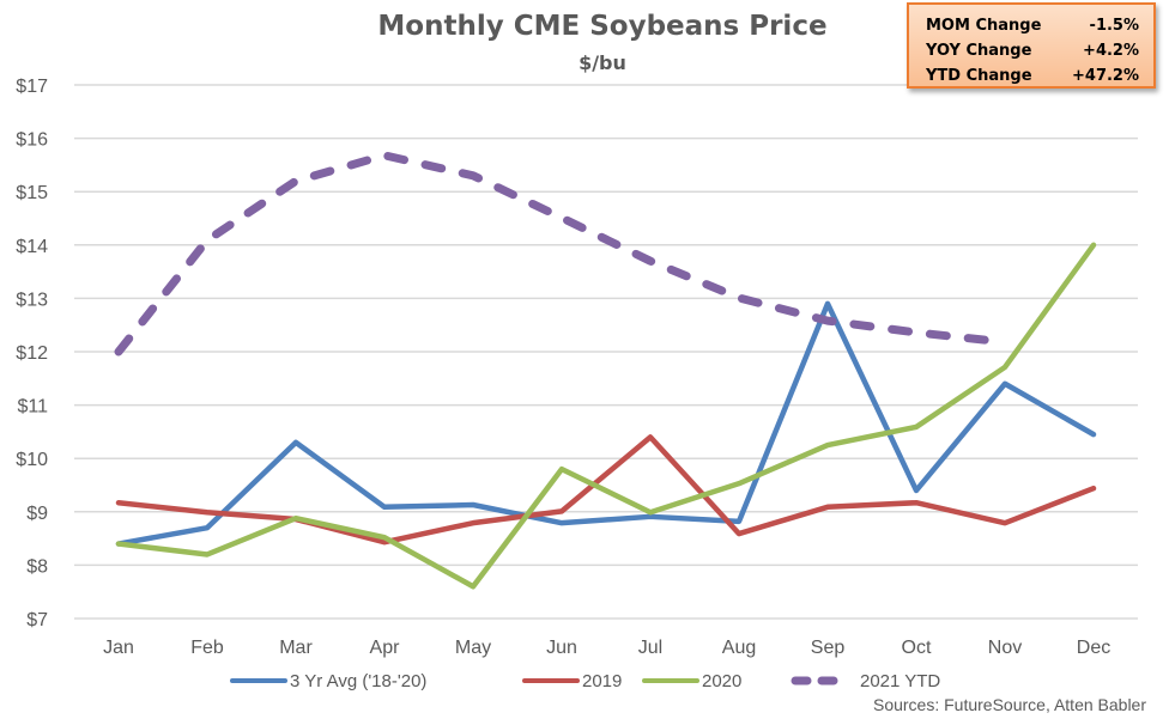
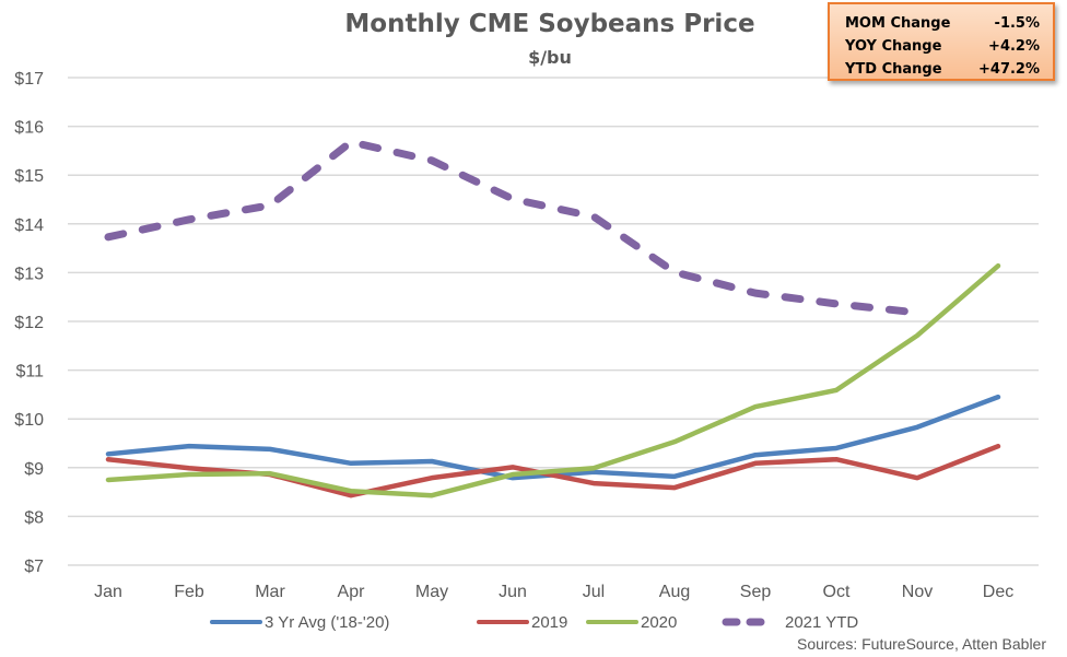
3 Yr Avg ('18-'20)/Jan: $8.4 -> $9.3
2020/Jan: $8.4 -> $8.8
2021 YTD/Jan: $12.0 -> $13.7
3 Yr Avg ('18-'20)/Feb: $8.7 -> $9.4
2020/Feb: $8.2 -> $8.9
3 Yr Avg ('18-'20)/Mar: $10.3 -> $9.4
2021 YTD/Mar: $15.2 -> $14.4
2020/May: $7.6 -> $8.4
2020/Jun: $9.8 -> $8.9
2019/Jul: $10.4 -> $8.7
2021 YTD/Jul: $13.7 -> $14.2
3 Yr Avg ('18-'20)/Sep: $12.9 -> $9.3
3 Yr Avg ('18-'20)/Nov: $11.4 -> $9.8
2020/Dec: $14.0 -> $13.1
